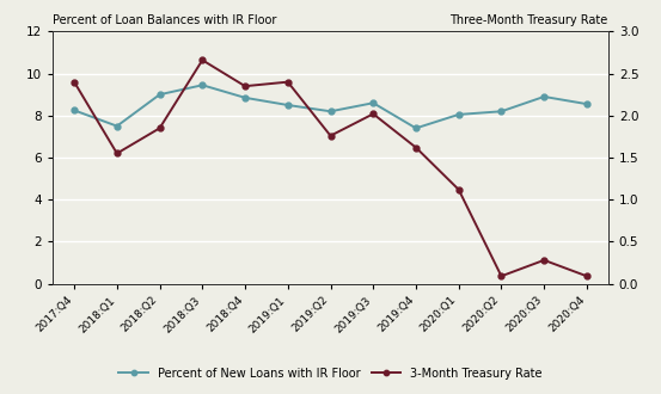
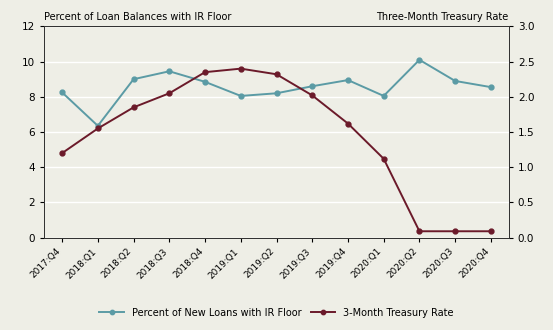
3-Month Treasury Rate/2017:Q4: 2.40 -> 1.20
Percent of New Loans with IR Floor/2018:Q1: 7.5 -> 6.3
3-Month Treasury Rate/2018:Q3: 2.66 -> 2.05
Percent of New Loans with IR Floor/2019:Q1: 8.5 -> 8.1
3-Month Treasury Rate/2019:Q2: 1.76 -> 2.32
Percent of New Loans with IR Floor/2019:Q4: 7.4 -> 8.9
Percent of New Loans with IR Floor/2020:Q2: 8.2 -> 10.1
3-Month Treasury Rate/2020:Q3: 0.28 -> 0.09
